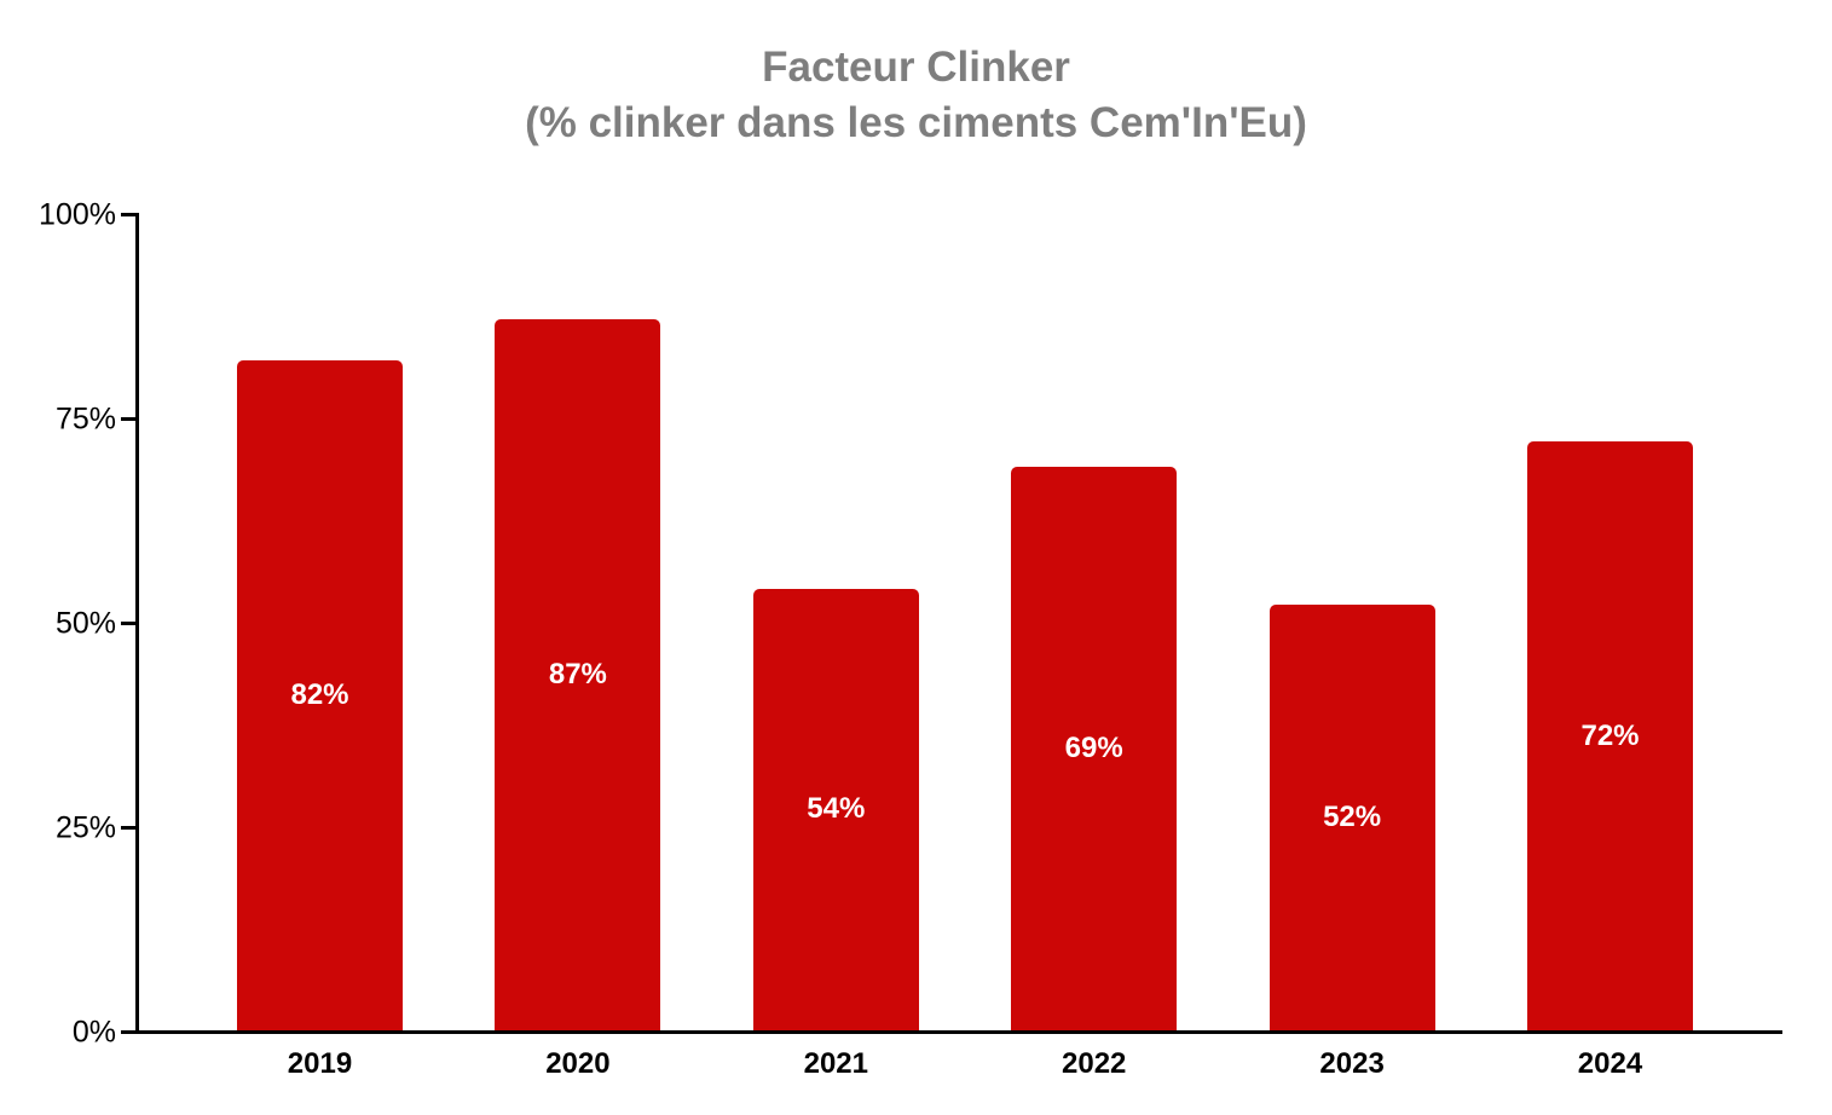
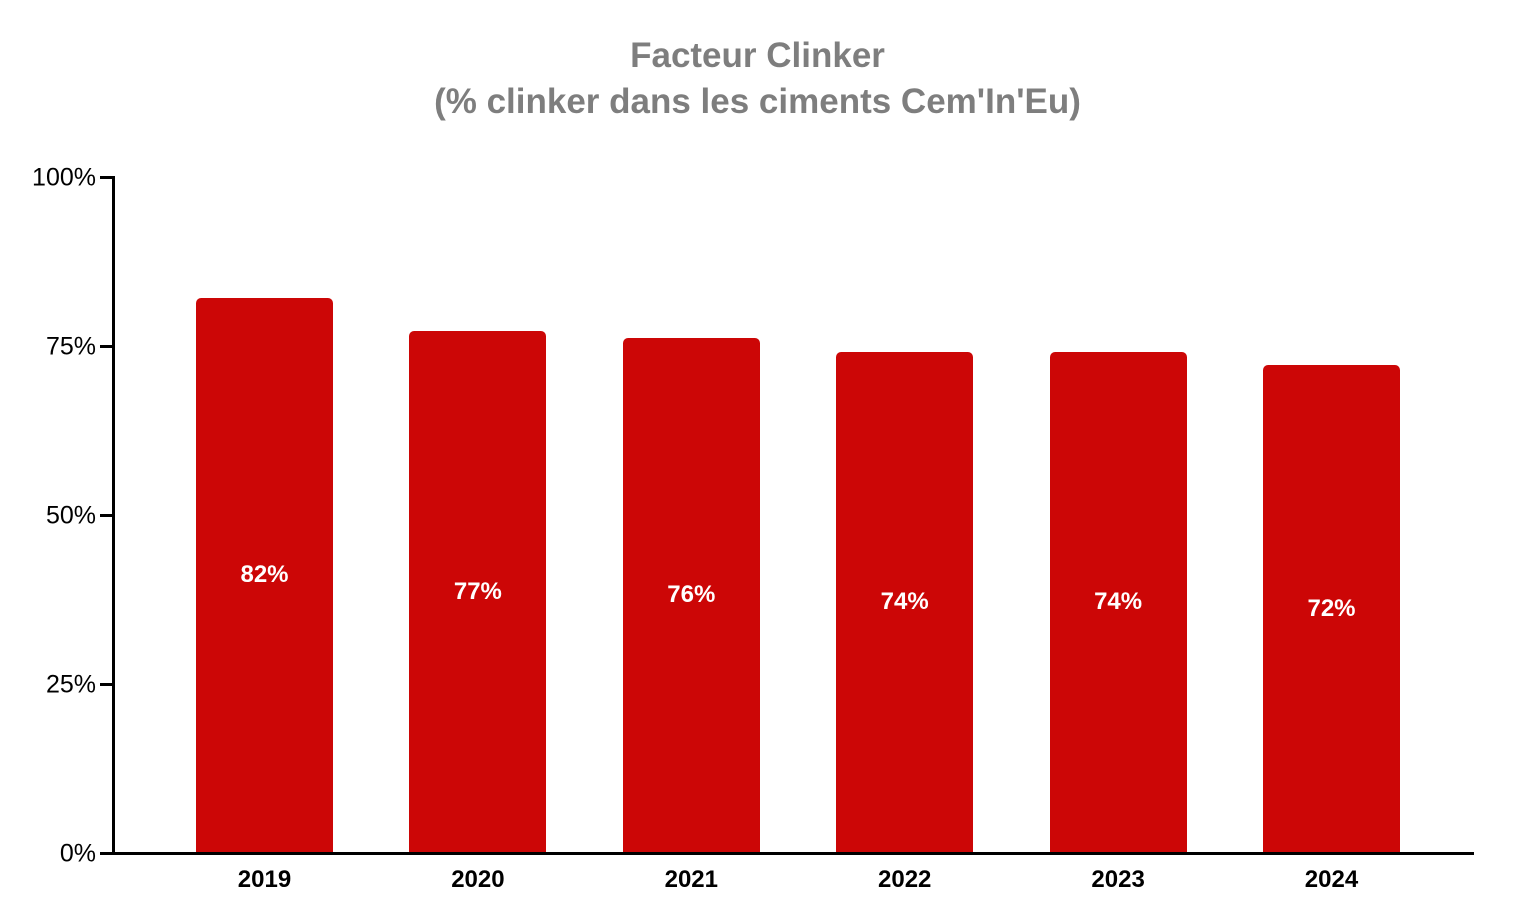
2020: 87% -> 77%
2021: 54% -> 76%
2022: 69% -> 74%
2023: 52% -> 74%
